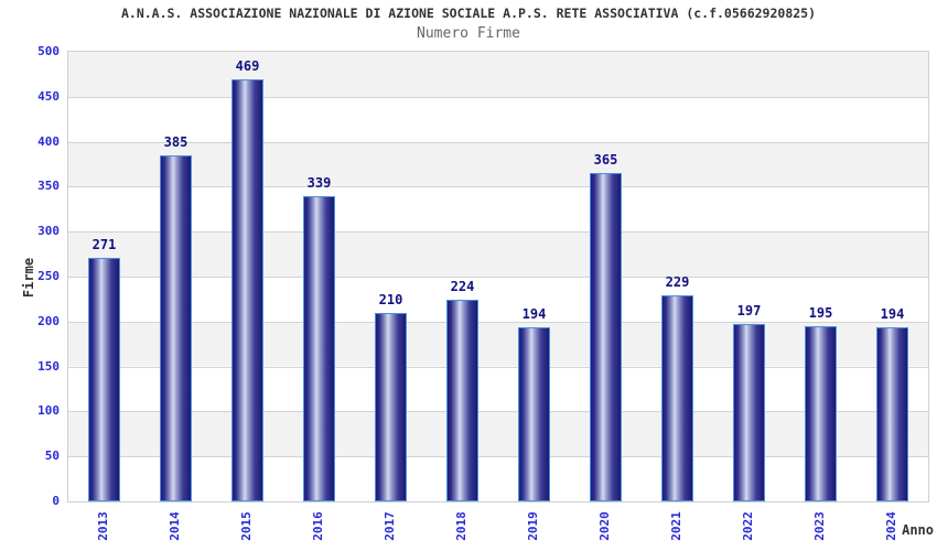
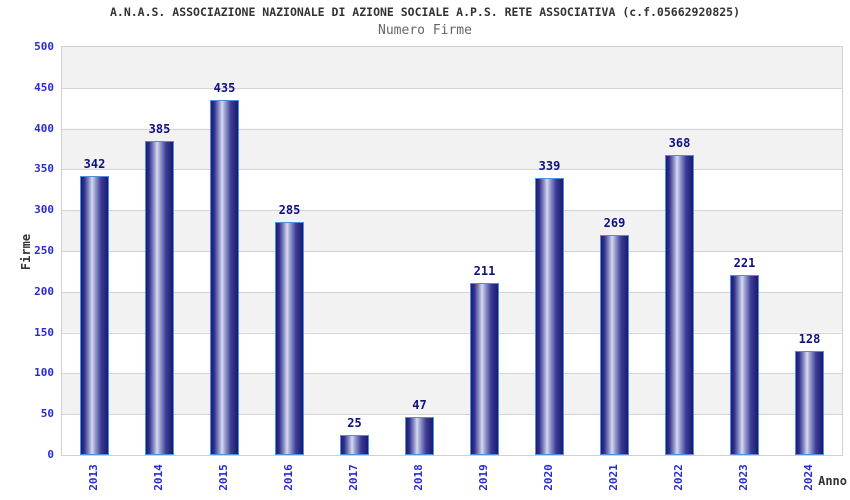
2013: 271 -> 342
2015: 469 -> 435
2016: 339 -> 285
2017: 210 -> 25
2018: 224 -> 47
2019: 194 -> 211
2020: 365 -> 339
2021: 229 -> 269
2022: 197 -> 368
2023: 195 -> 221
2024: 194 -> 128
